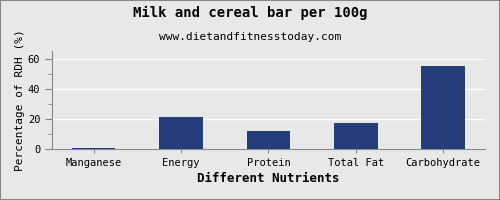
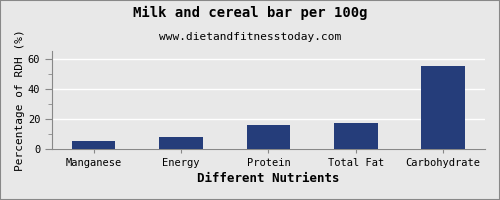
Manganese: 0 -> 5
Energy: 21 -> 8
Protein: 12 -> 16
